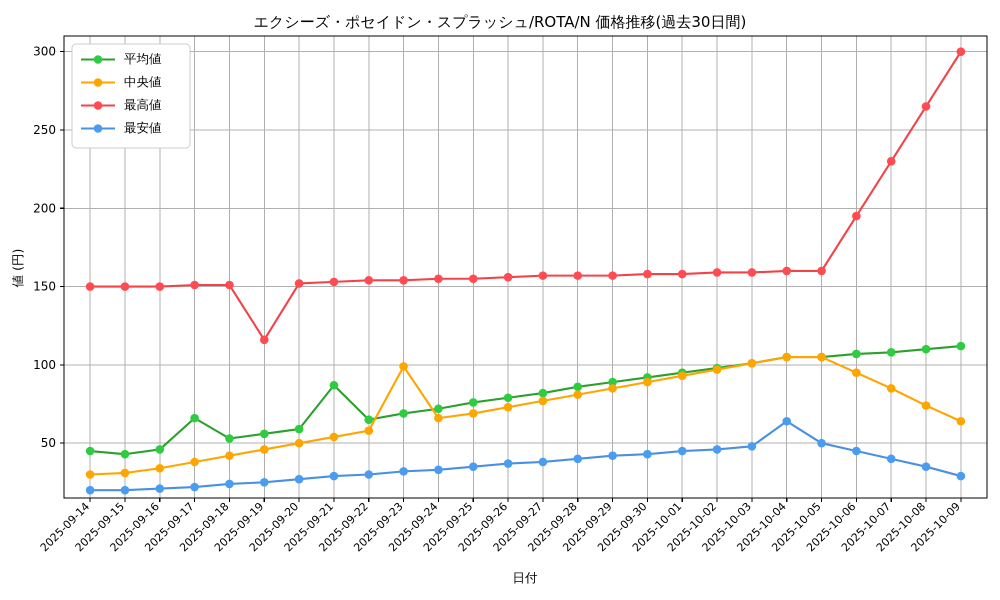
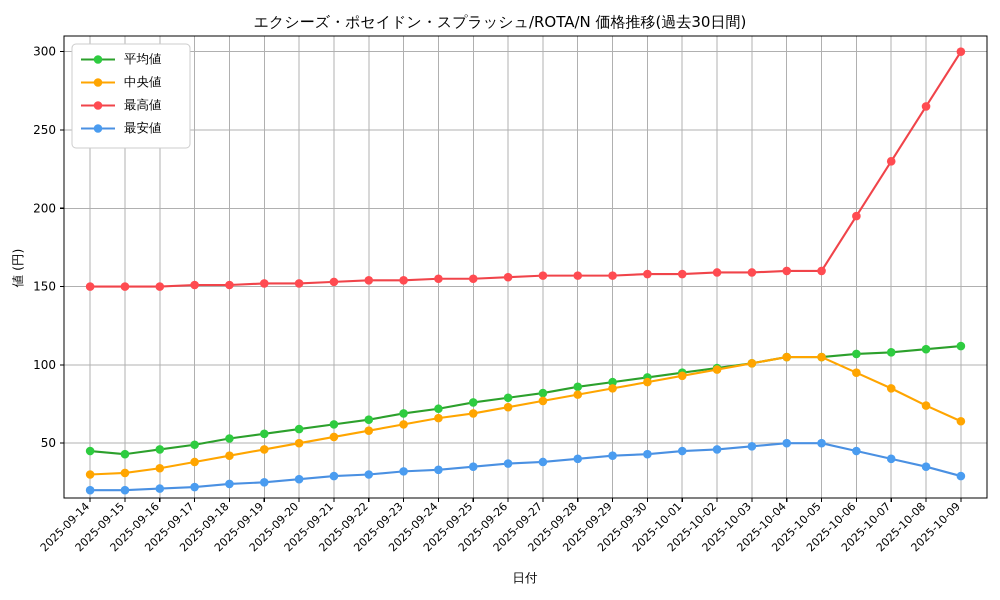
平均値/2025-09-17: 66 -> 49
最高値/2025-09-19: 116 -> 152
平均値/2025-09-21: 87 -> 62
中央値/2025-09-23: 99 -> 62
最安値/2025-10-04: 64 -> 50
